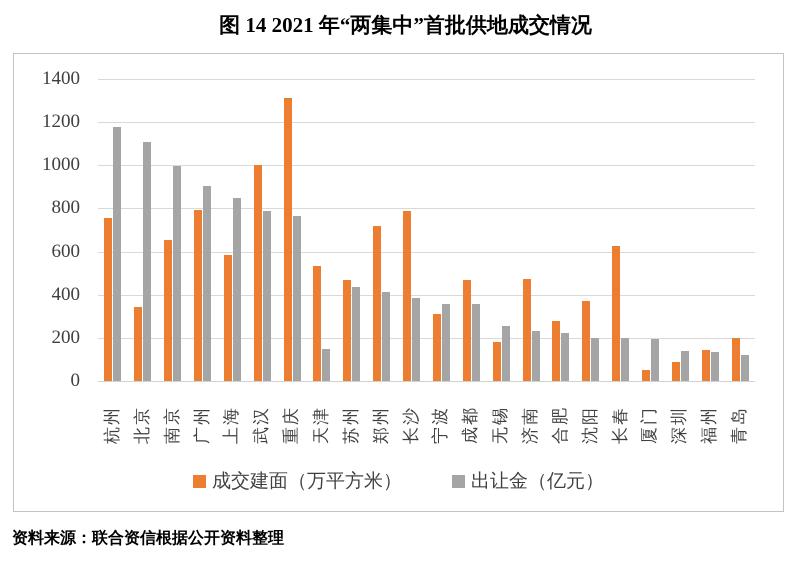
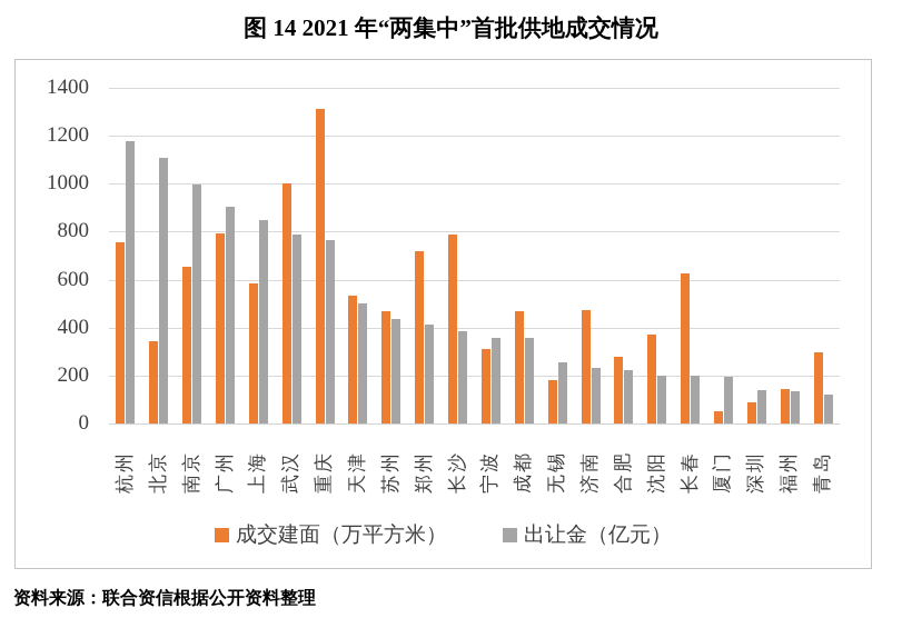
出让金（亿元）/天津: 150 -> 500
成交建面（万平方米）/青岛: 200 -> 300
